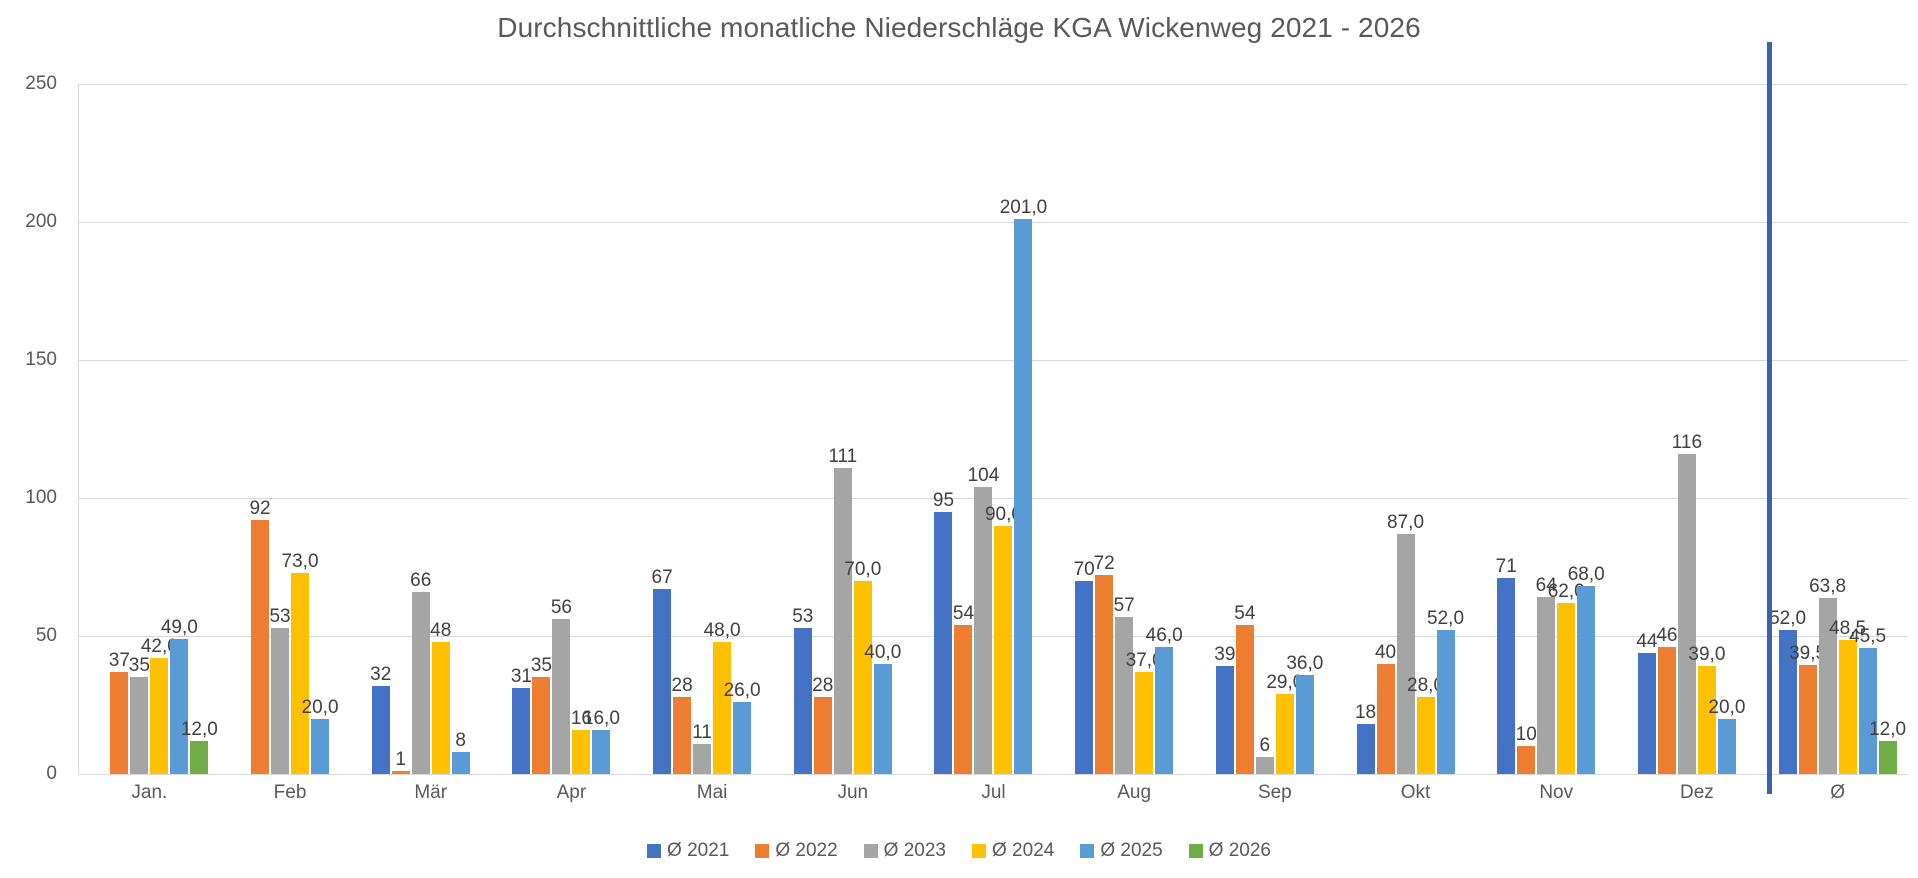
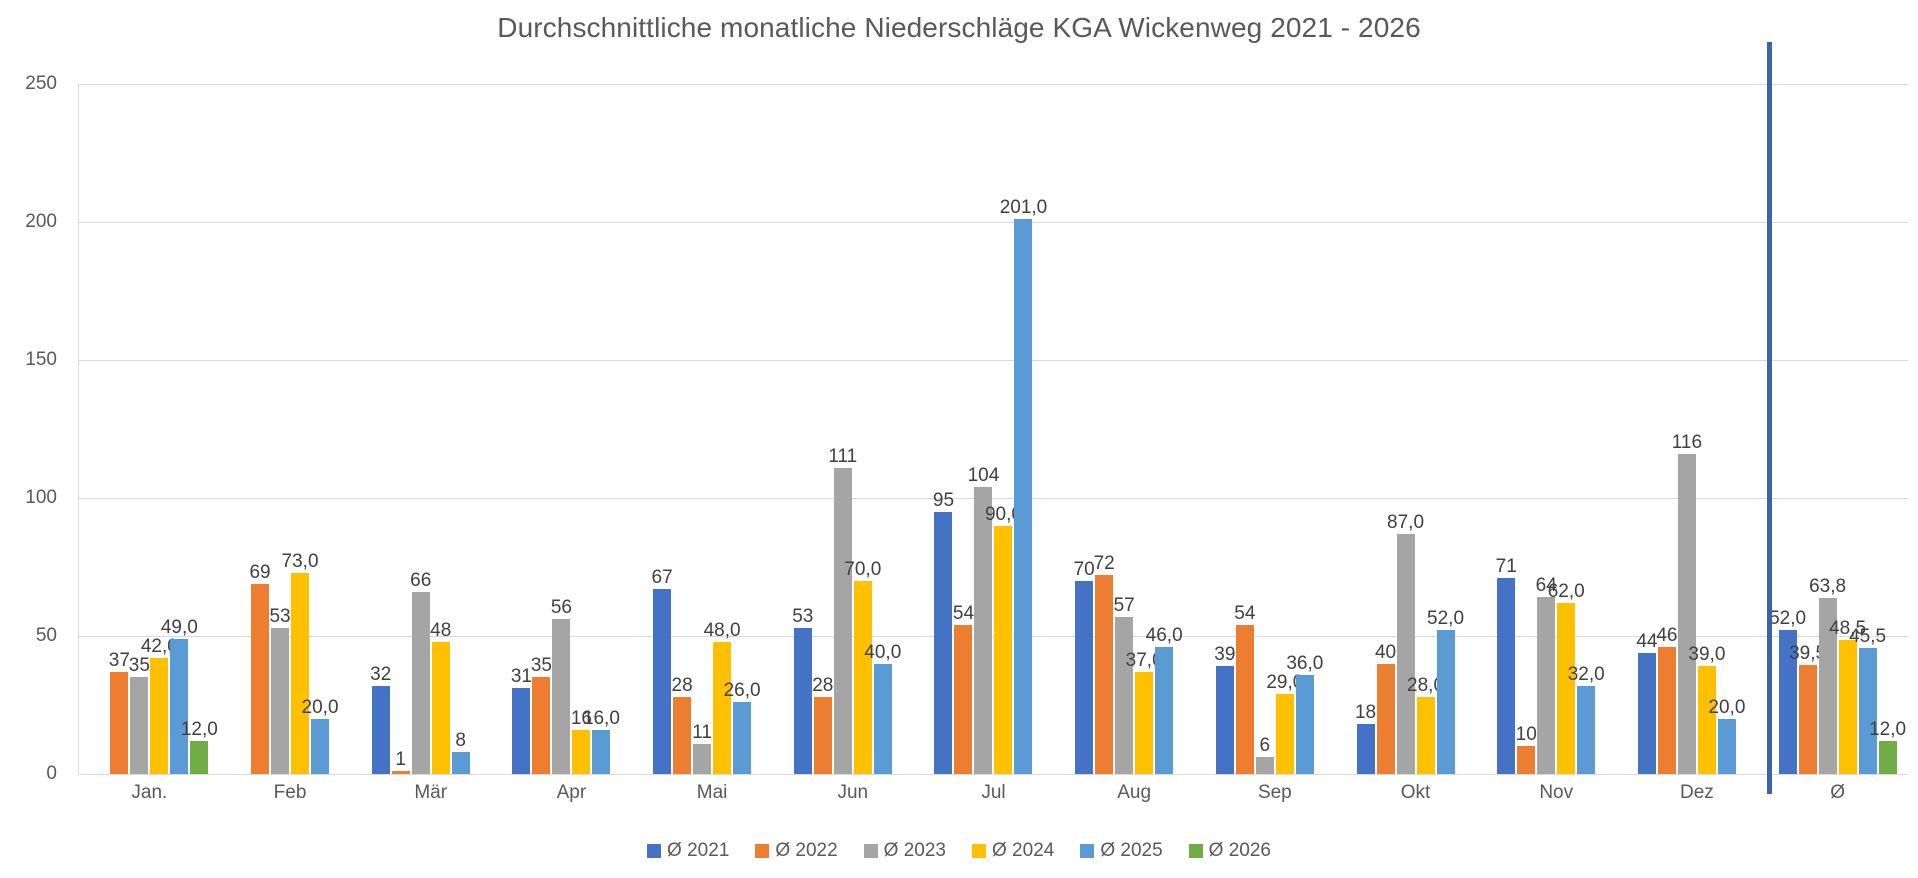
Ø 2022/Feb: 92 -> 69
Ø 2025/Nov: 68,0 -> 32,0
